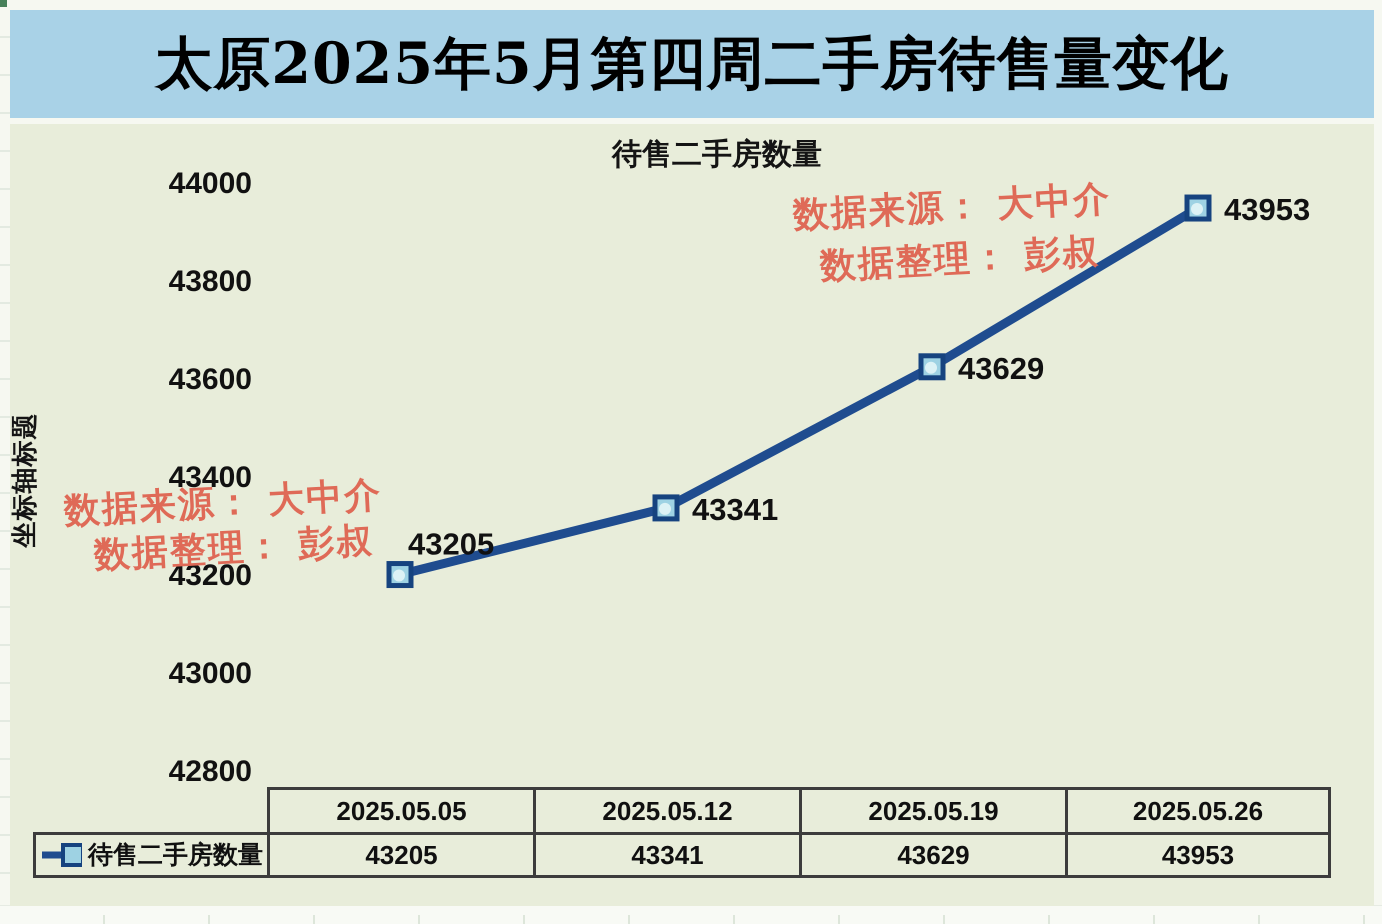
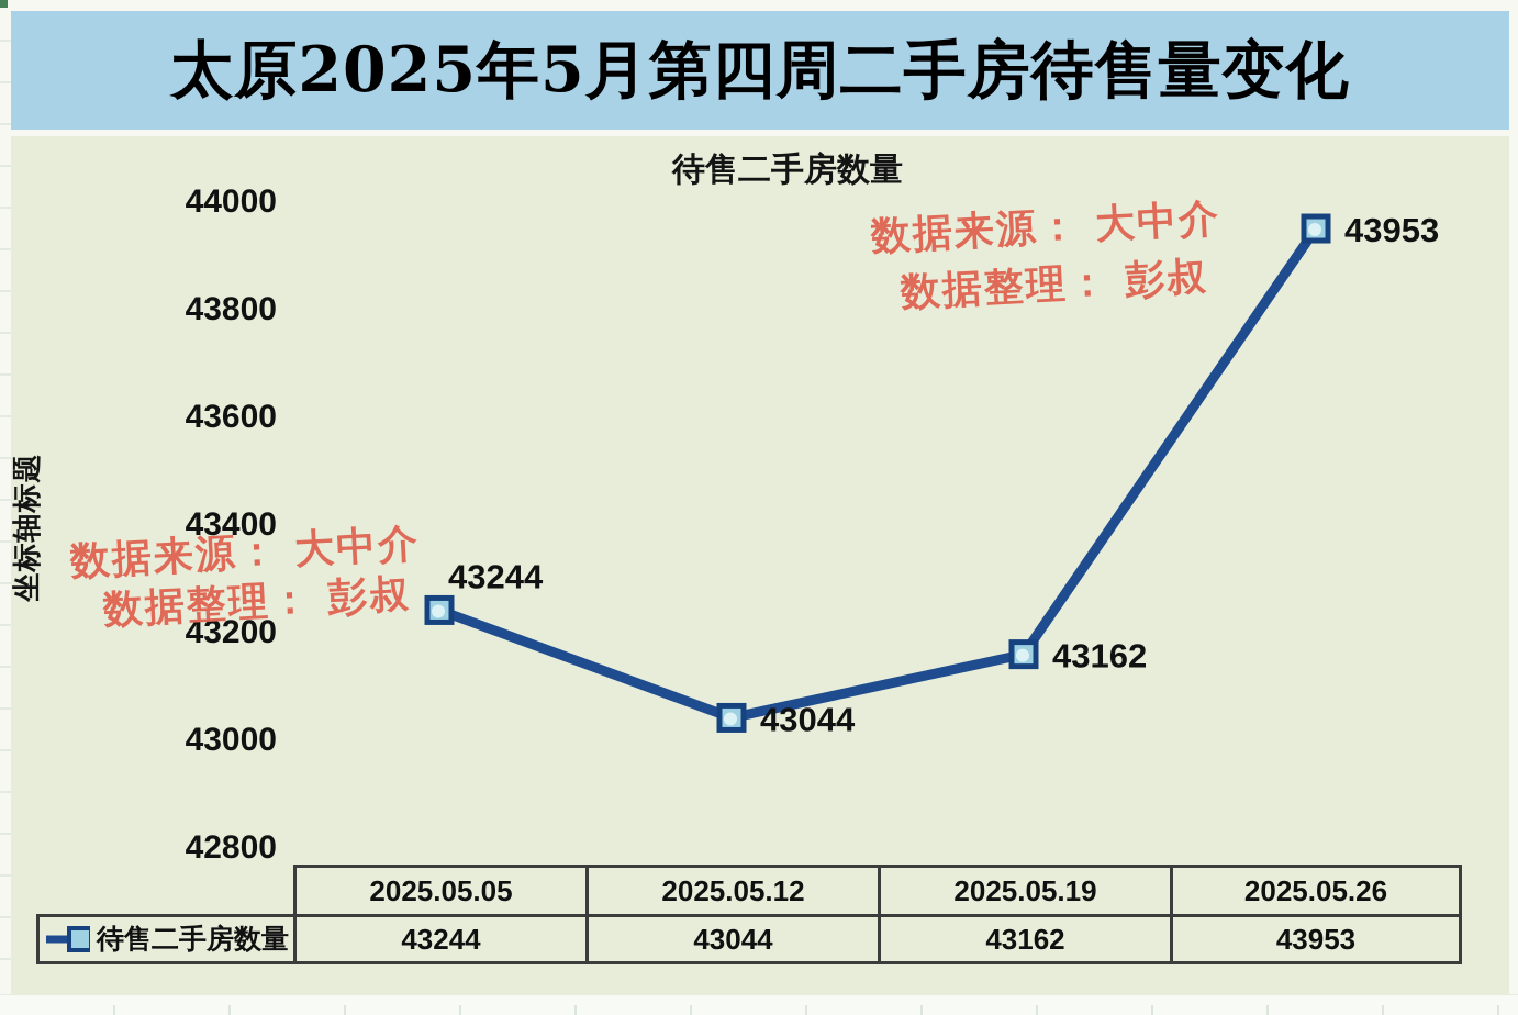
2025.05.05: 43205 -> 43244
2025.05.12: 43341 -> 43044
2025.05.19: 43629 -> 43162
